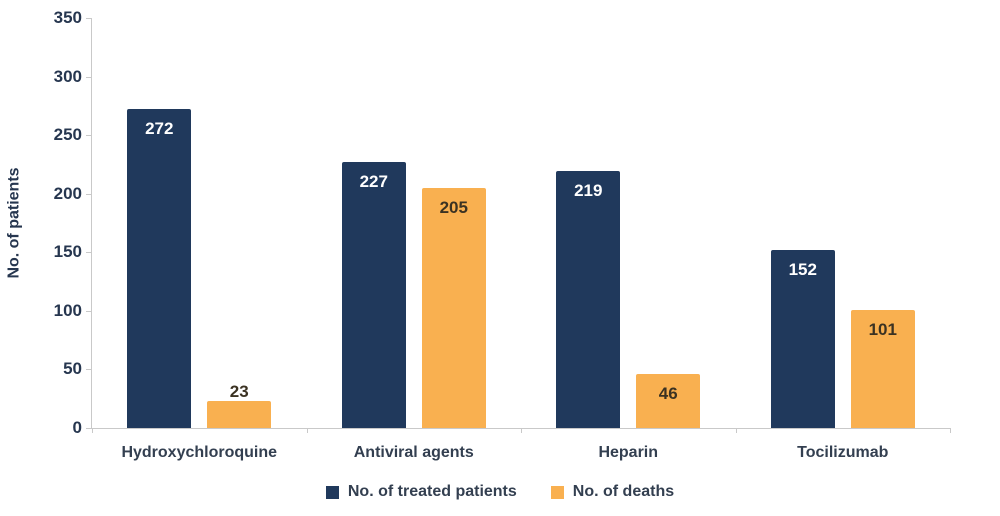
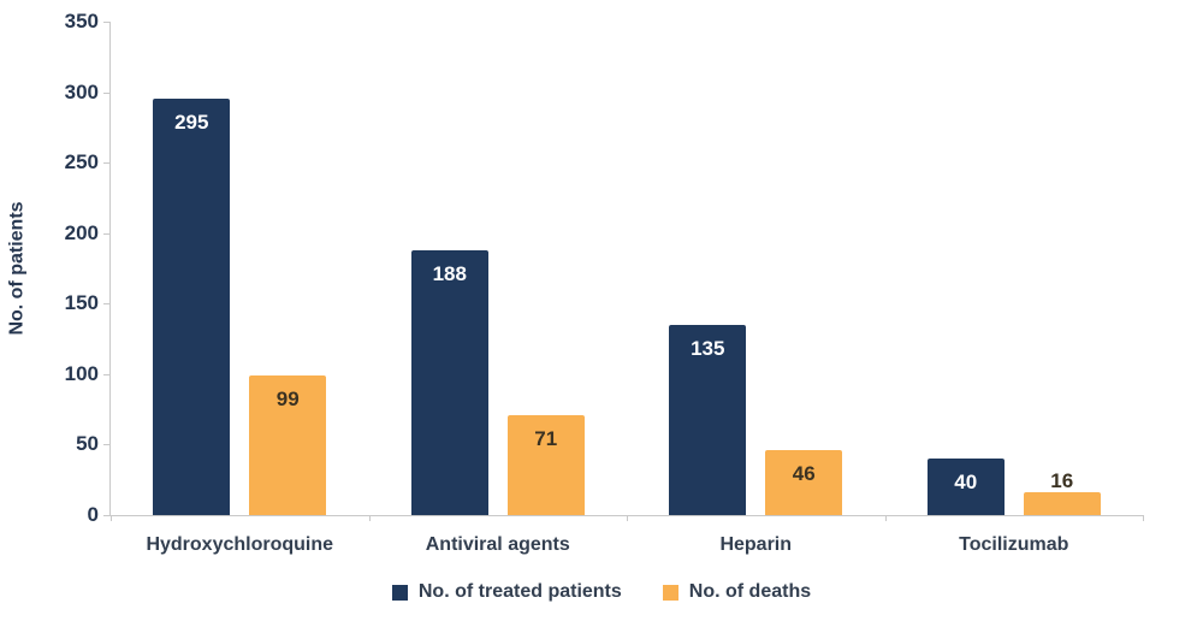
No. of treated patients/Hydroxychloroquine: 272 -> 295
No. of deaths/Hydroxychloroquine: 23 -> 99
No. of treated patients/Antiviral agents: 227 -> 188
No. of deaths/Antiviral agents: 205 -> 71
No. of treated patients/Heparin: 219 -> 135
No. of treated patients/Tocilizumab: 152 -> 40
No. of deaths/Tocilizumab: 101 -> 16
